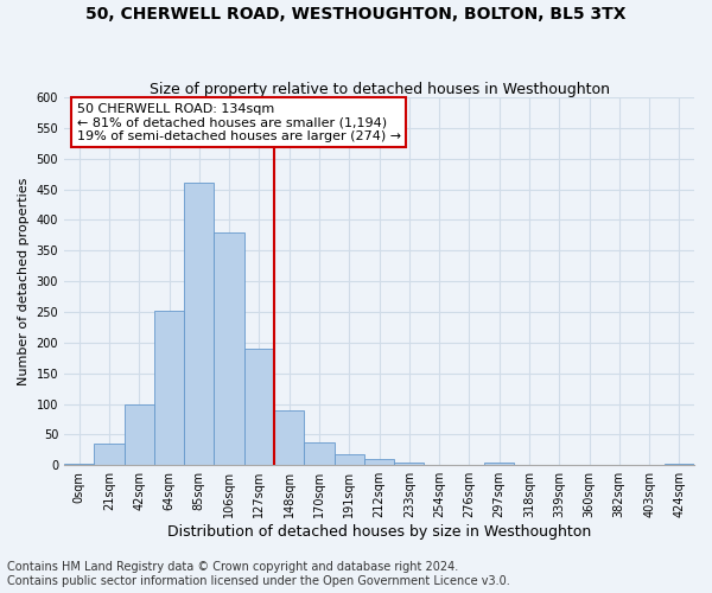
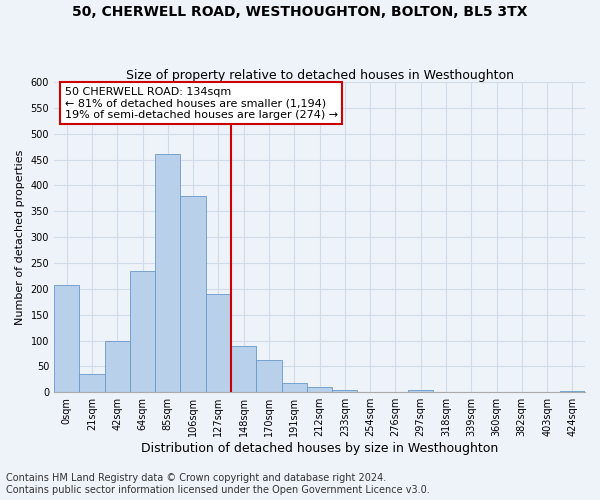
0sqm: 3 -> 208
64sqm: 252 -> 234
170sqm: 37 -> 62
